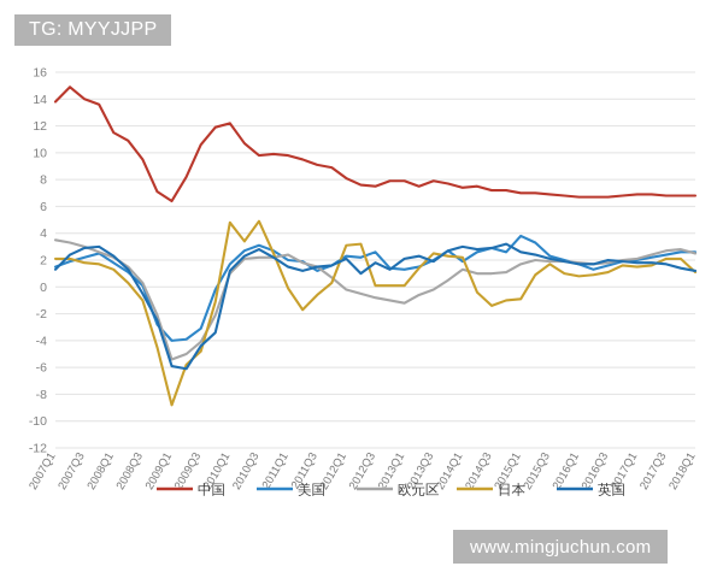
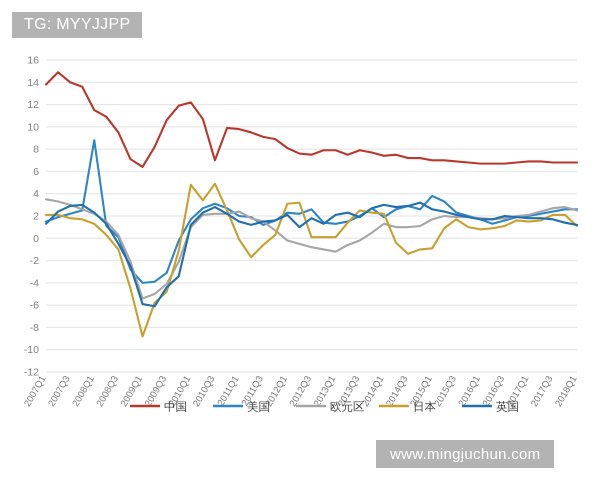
美国/2008Q1: 1.8 -> 8.8
中国/2010Q3: 9.8 -> 7.0
